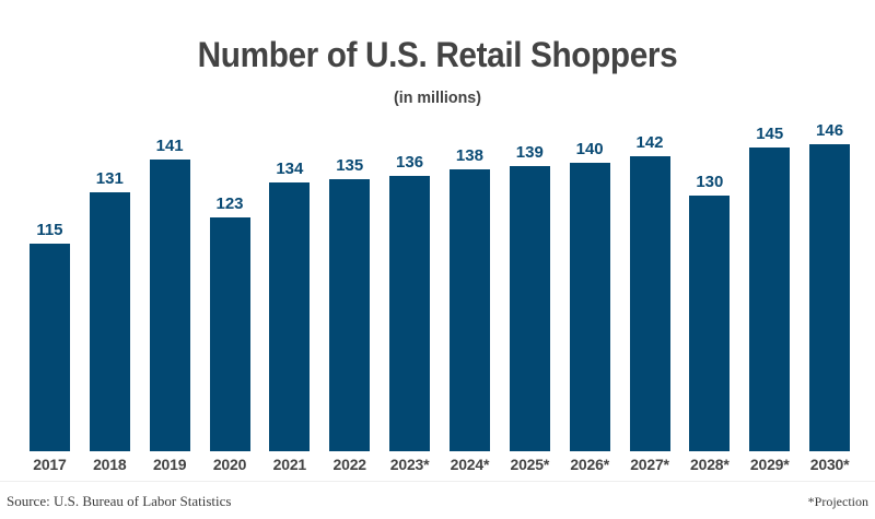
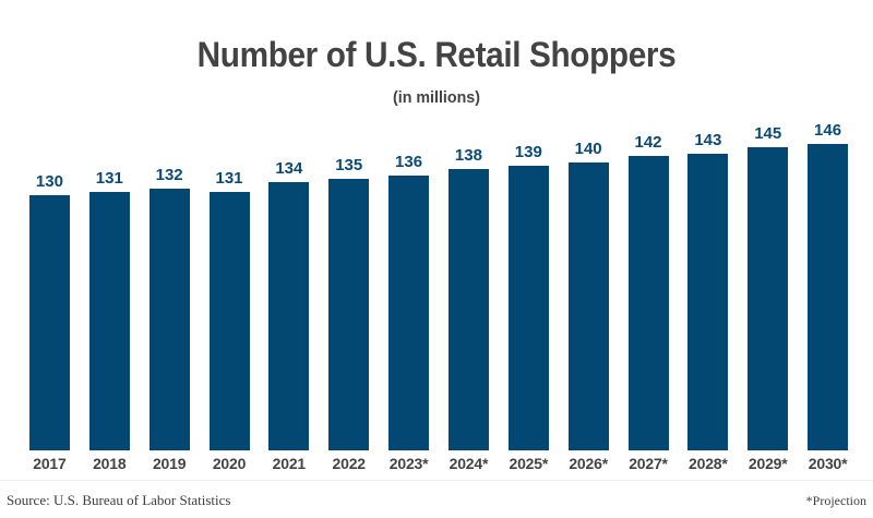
2017: 115 -> 130
2019: 141 -> 132
2020: 123 -> 131
2028*: 130 -> 143
